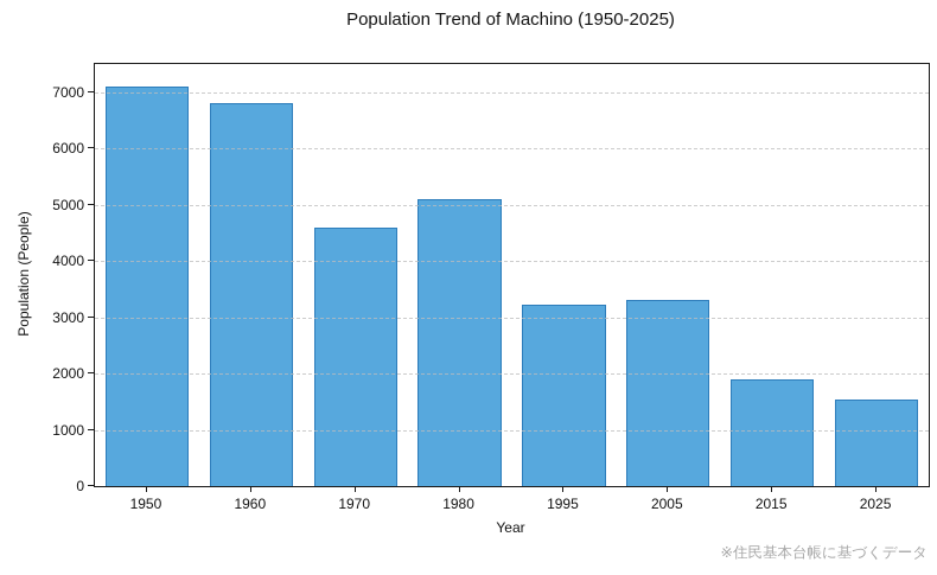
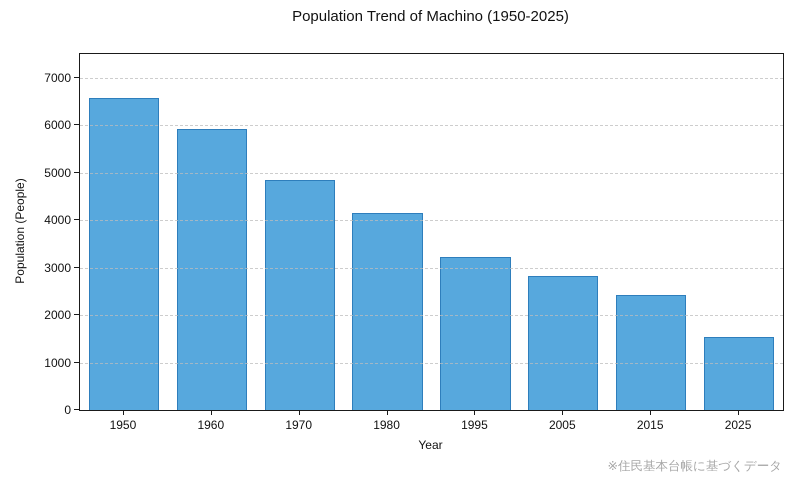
1950: 7100 -> 6600
1960: 6800 -> 5900
1970: 4600 -> 4800
1980: 5100 -> 4200
2005: 3300 -> 2800
2015: 1900 -> 2400
